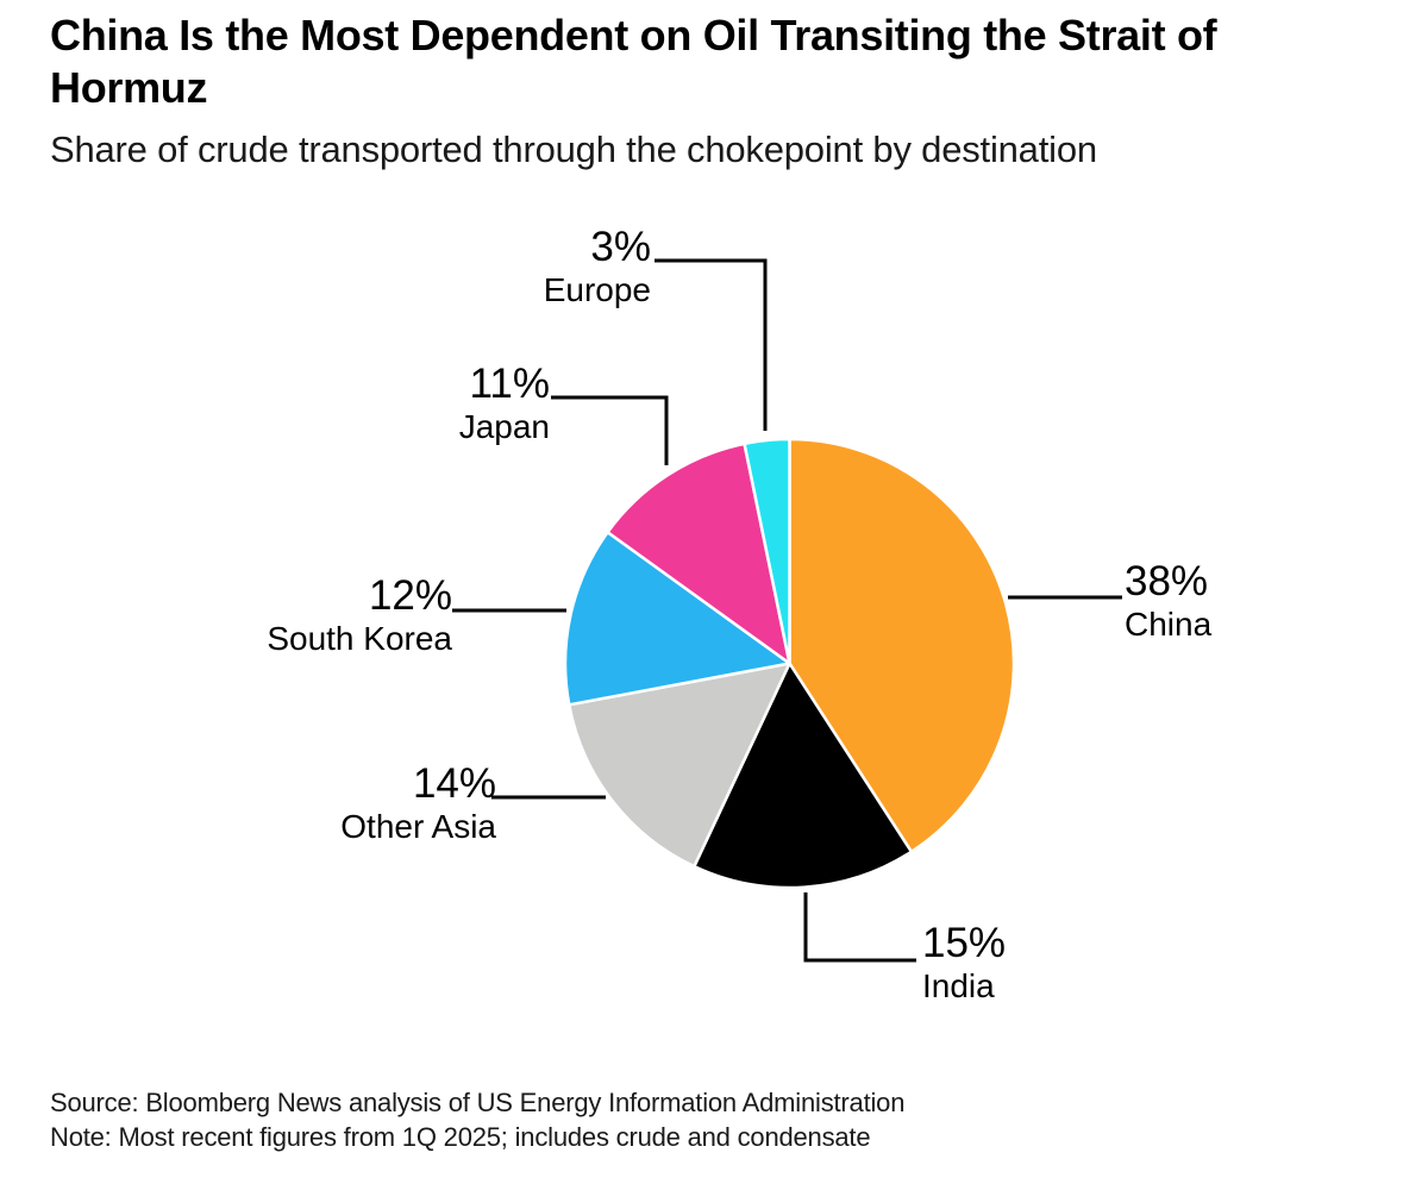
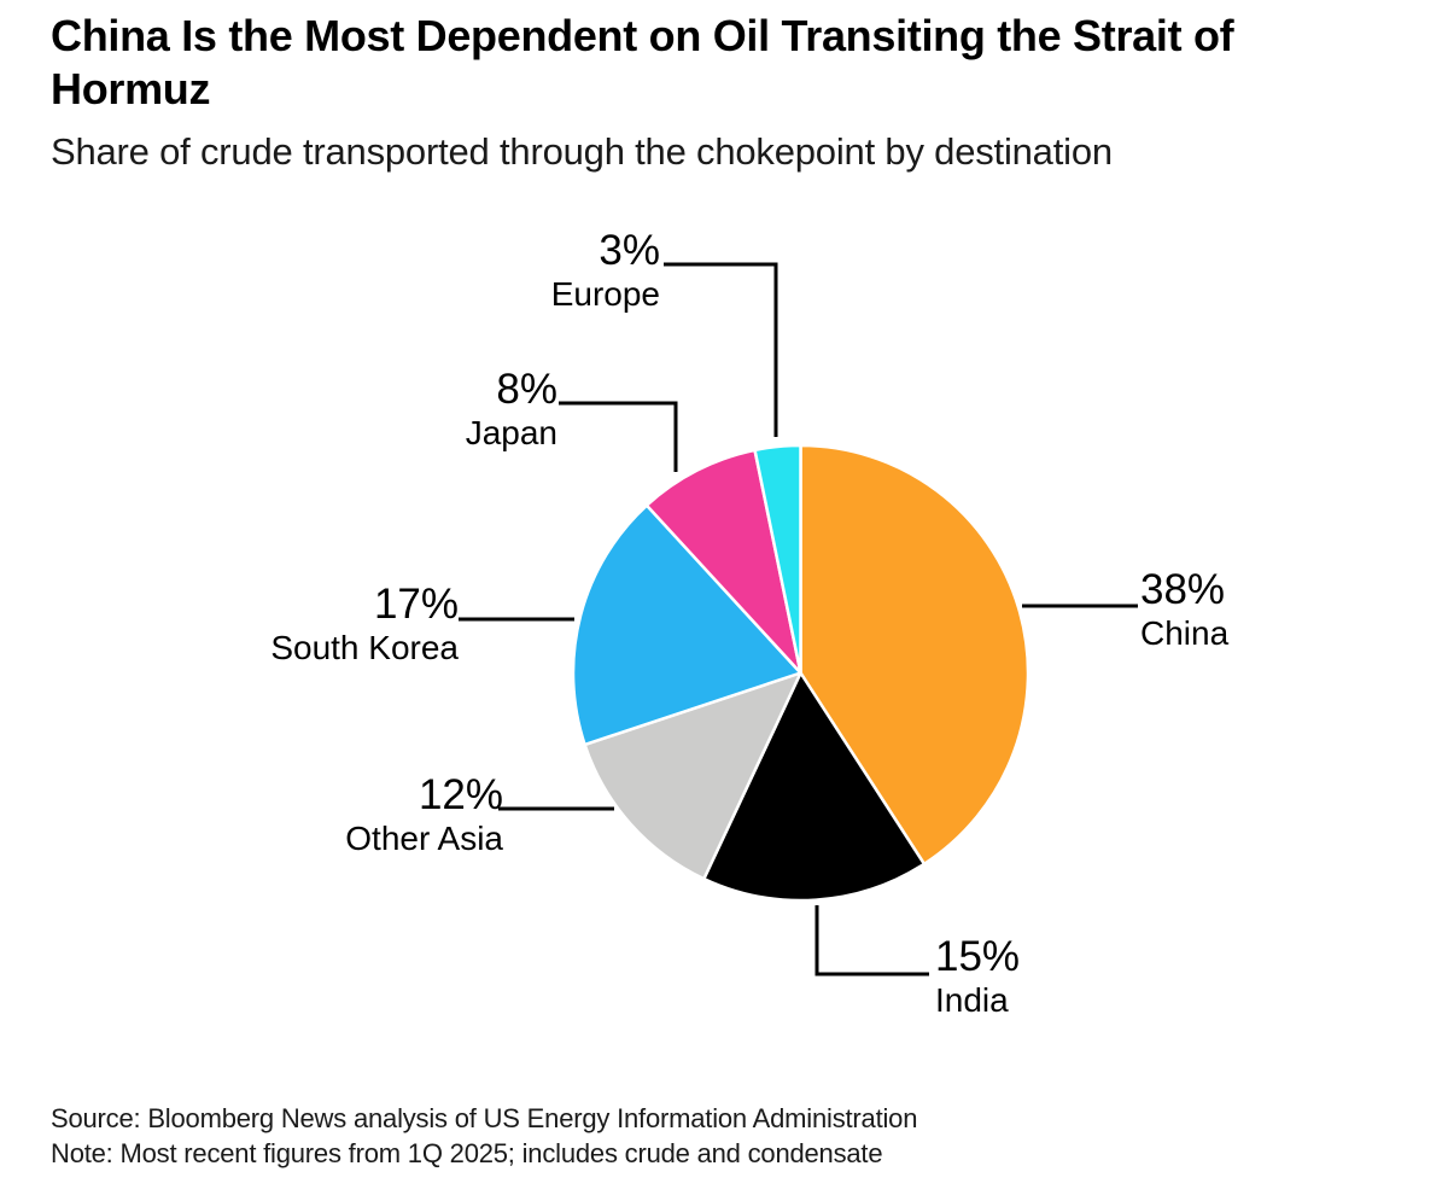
Other Asia: 14% -> 12%
South Korea: 12% -> 17%
Japan: 11% -> 8%
